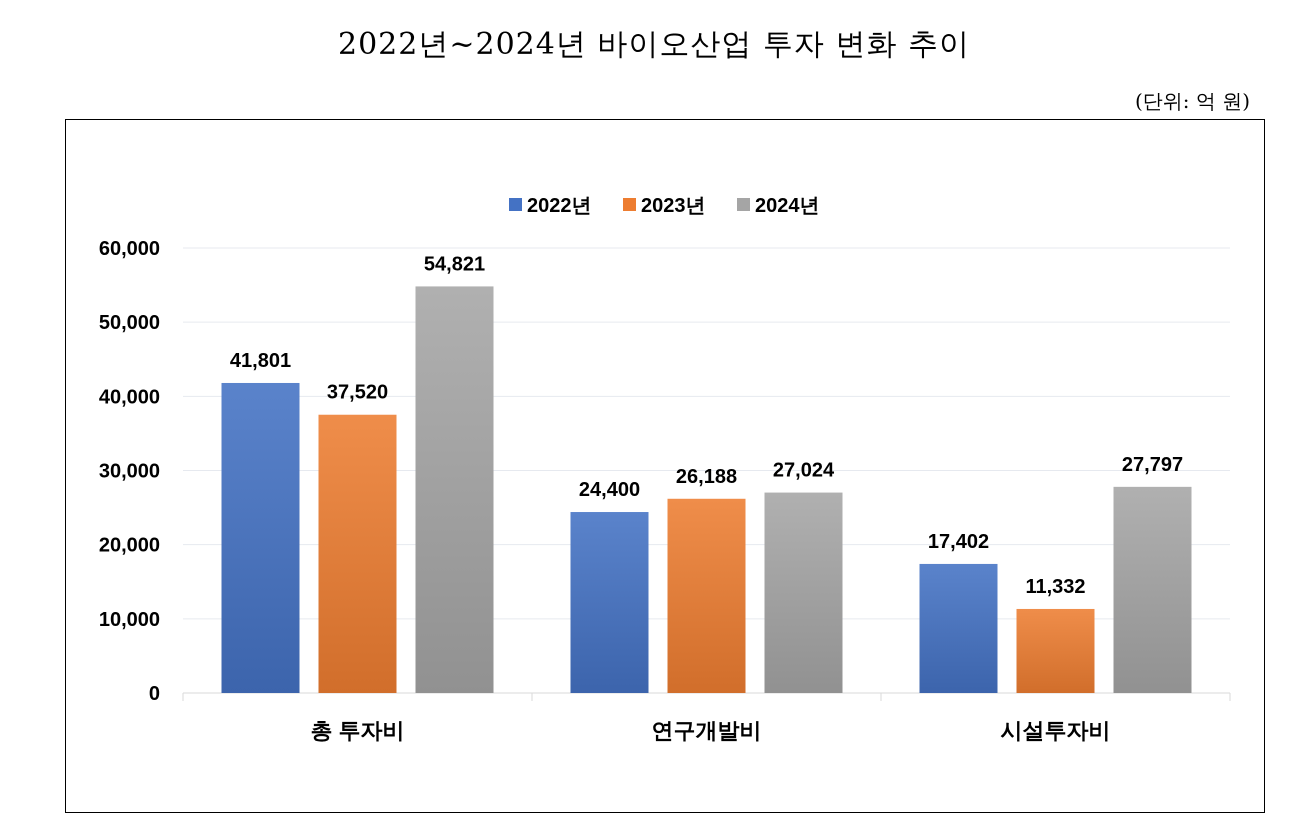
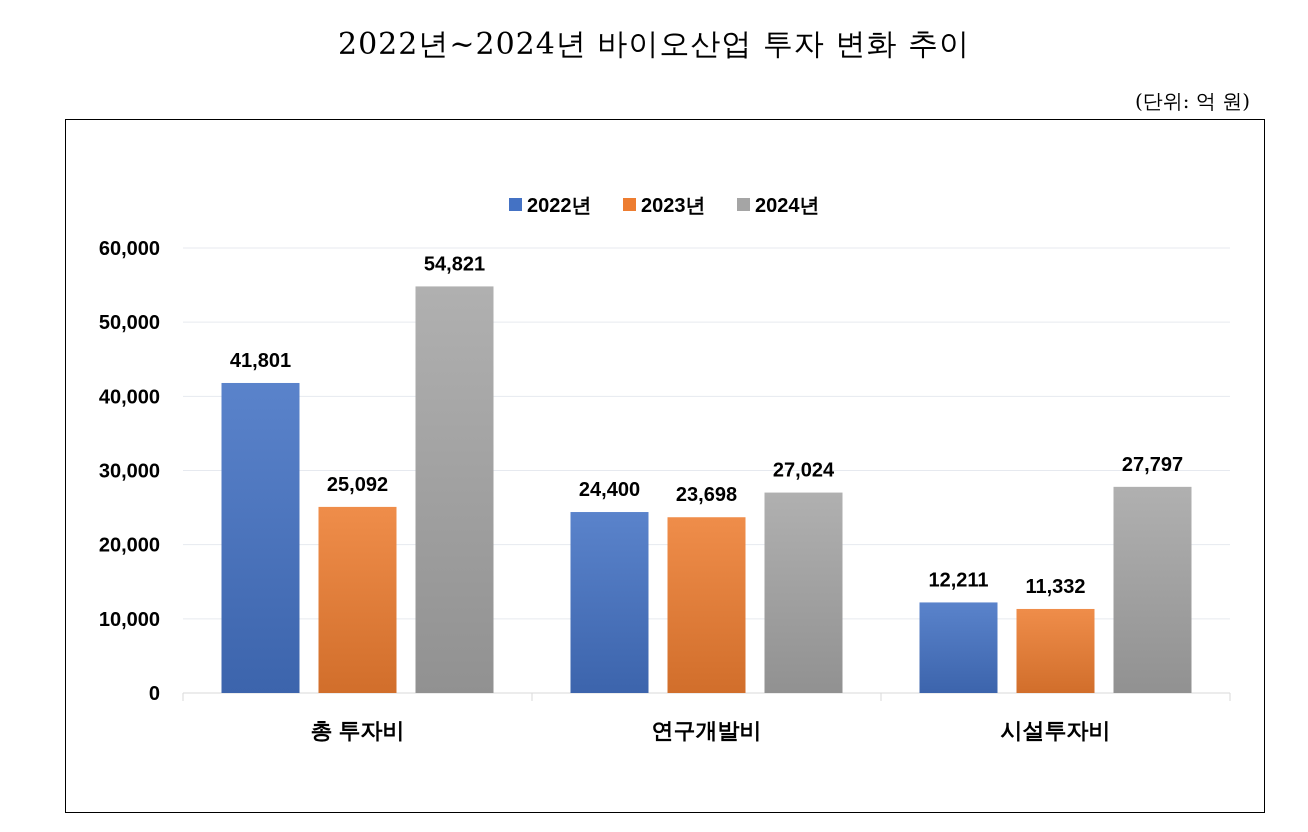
2023년/총 투자비: 37,520 -> 25,092
2023년/연구개발비: 26,188 -> 23,698
2022년/시설투자비: 17,402 -> 12,211
